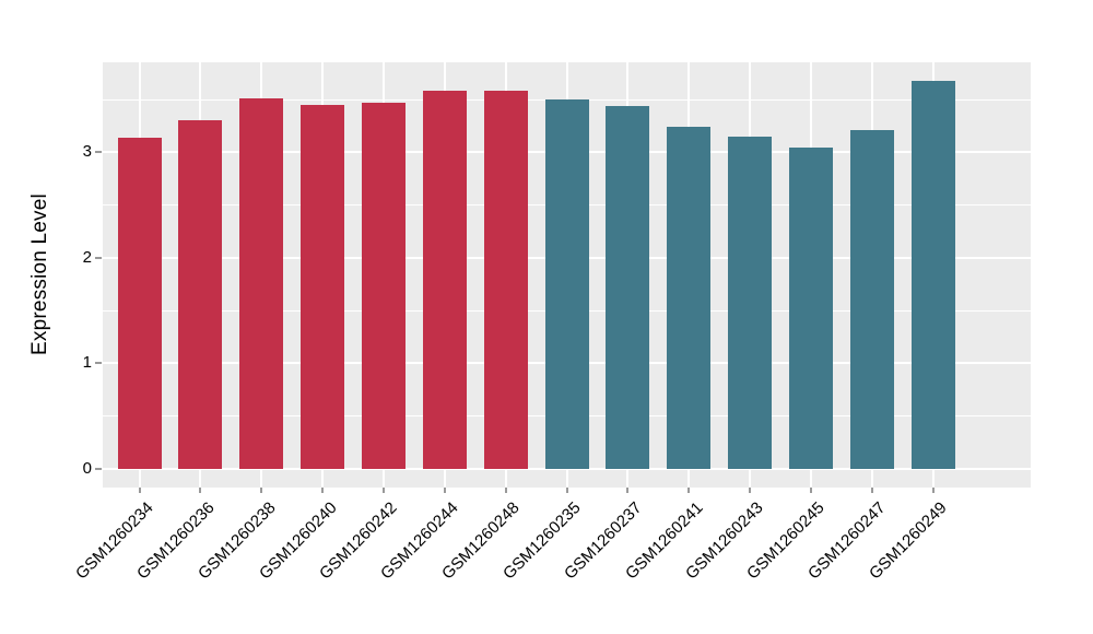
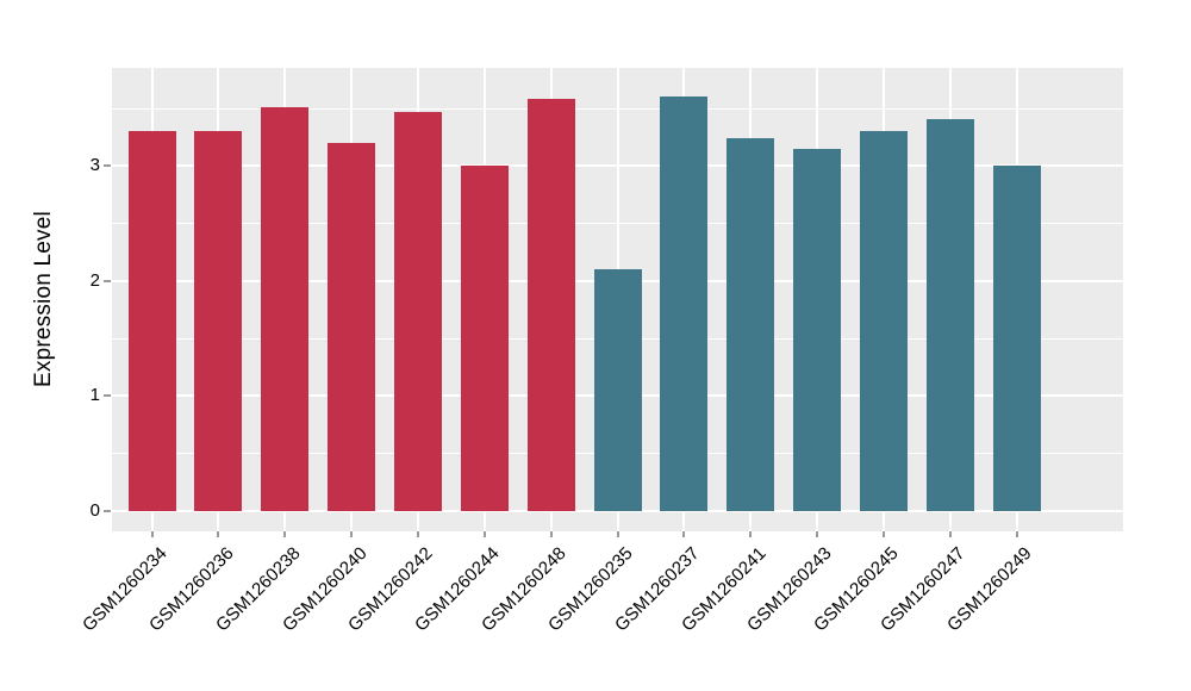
GSM1260234: 3.1 -> 3.3
GSM1260240: 3.5 -> 3.2
GSM1260244: 3.6 -> 3.0
GSM1260235: 3.5 -> 2.1
GSM1260237: 3.4 -> 3.6
GSM1260245: 3.0 -> 3.3
GSM1260247: 3.2 -> 3.4
GSM1260249: 3.7 -> 3.0
